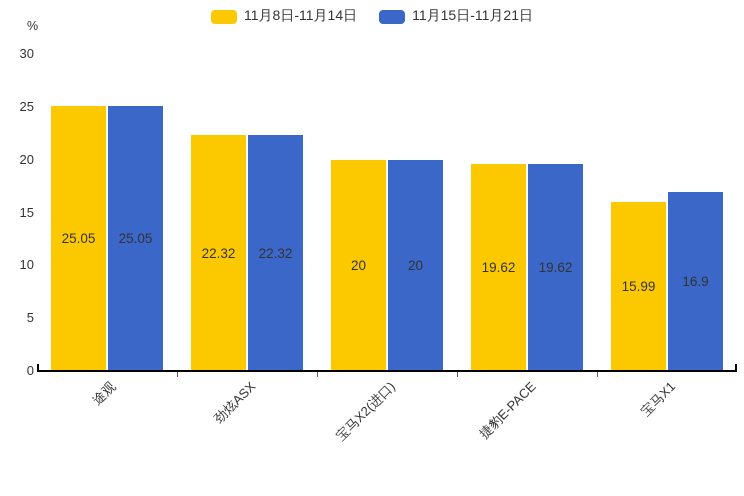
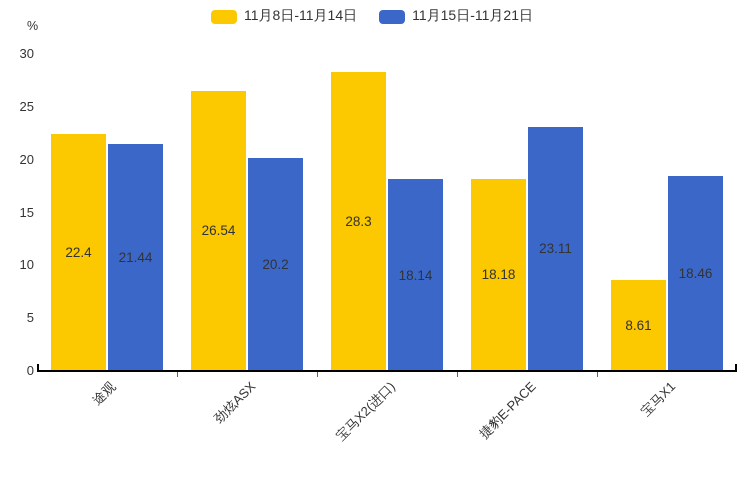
11月8日-11月14日/途观: 25.05 -> 22.4
11月15日-11月21日/途观: 25.05 -> 21.44
11月8日-11月14日/劲炫ASX: 22.32 -> 26.54
11月15日-11月21日/劲炫ASX: 22.32 -> 20.2
11月8日-11月14日/宝马X2(进口): 20 -> 28.3
11月15日-11月21日/宝马X2(进口): 20 -> 18.14
11月8日-11月14日/捷豹E-PACE: 19.62 -> 18.18
11月15日-11月21日/捷豹E-PACE: 19.62 -> 23.11
11月8日-11月14日/宝马X1: 15.99 -> 8.61
11月15日-11月21日/宝马X1: 16.9 -> 18.46
